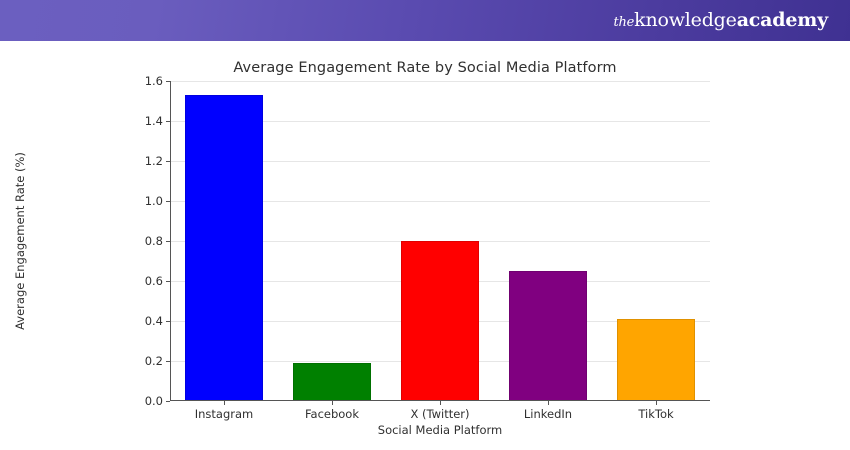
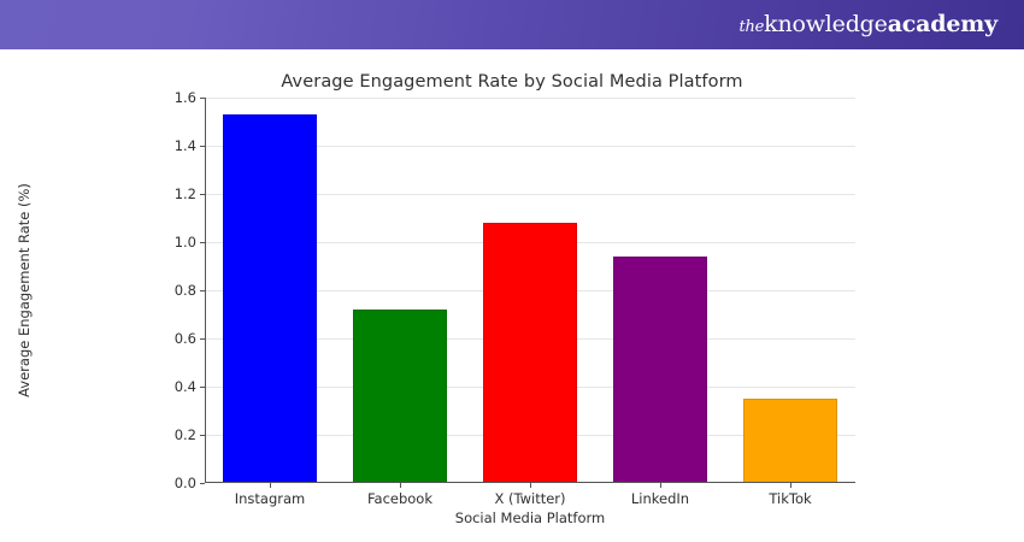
Facebook: 0.19 -> 0.72
X (Twitter): 0.80 -> 1.08
LinkedIn: 0.65 -> 0.94
TikTok: 0.41 -> 0.35
